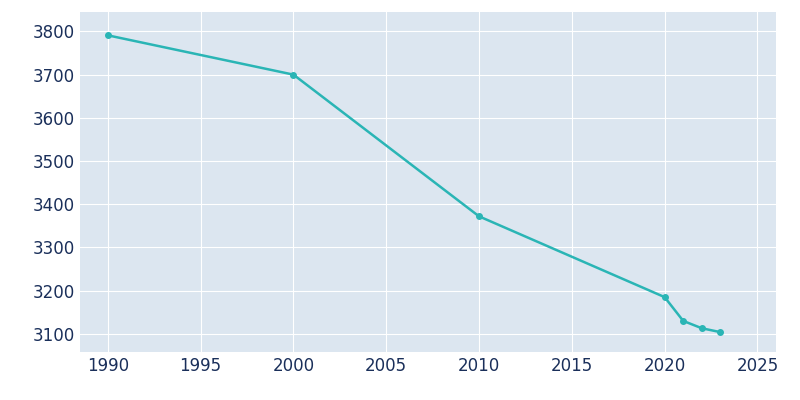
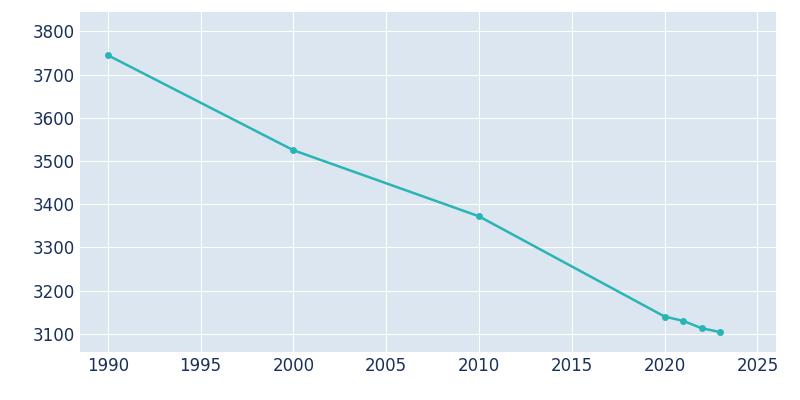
1990: 3791 -> 3745
2000: 3700 -> 3525
2020: 3185 -> 3140
